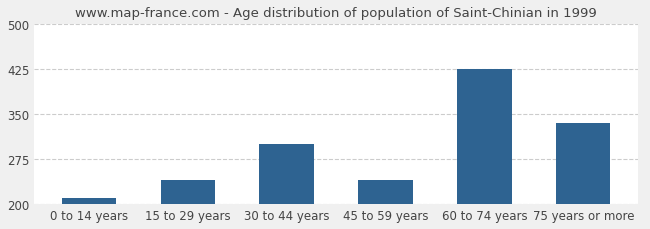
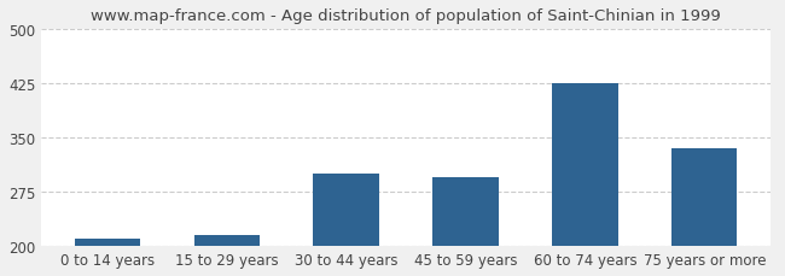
15 to 29 years: 240 -> 215
45 to 59 years: 240 -> 295
